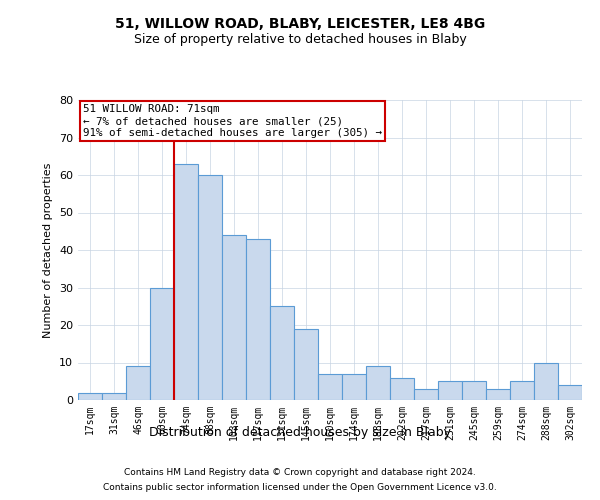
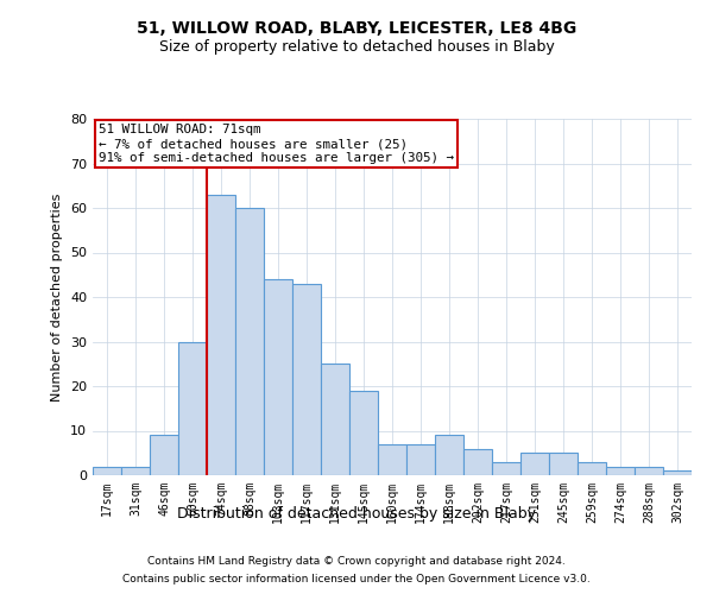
274sqm: 5 -> 2
288sqm: 10 -> 2
302sqm: 4 -> 1
